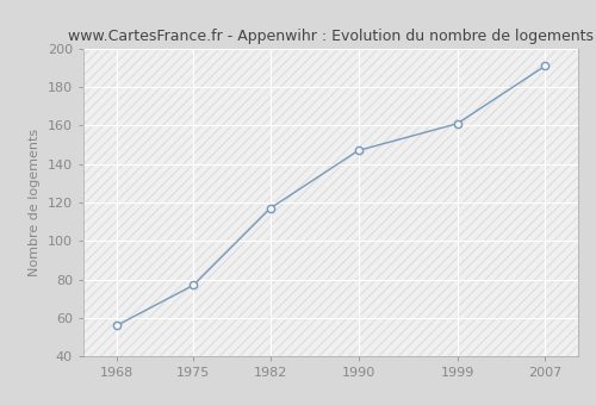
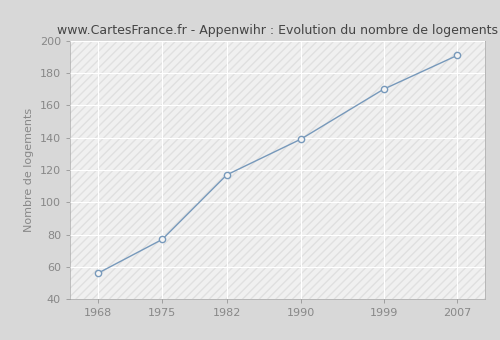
1990: 147 -> 139
1999: 161 -> 170
